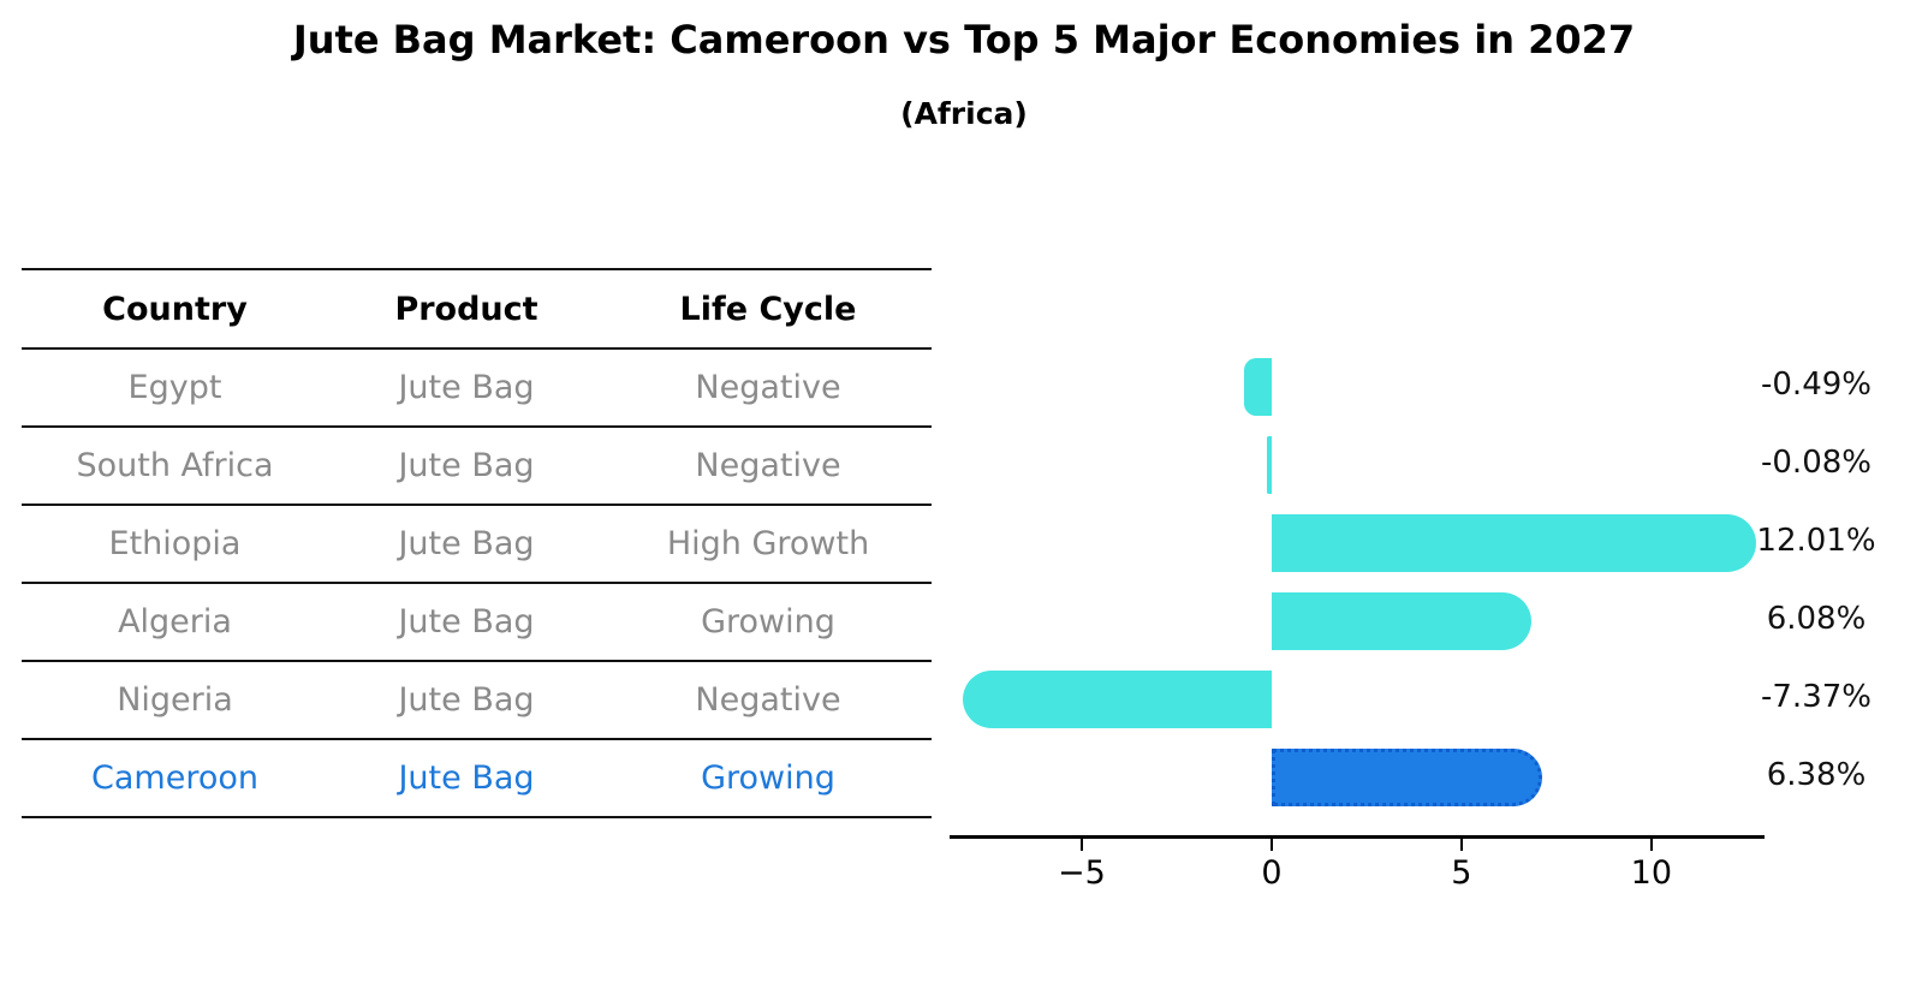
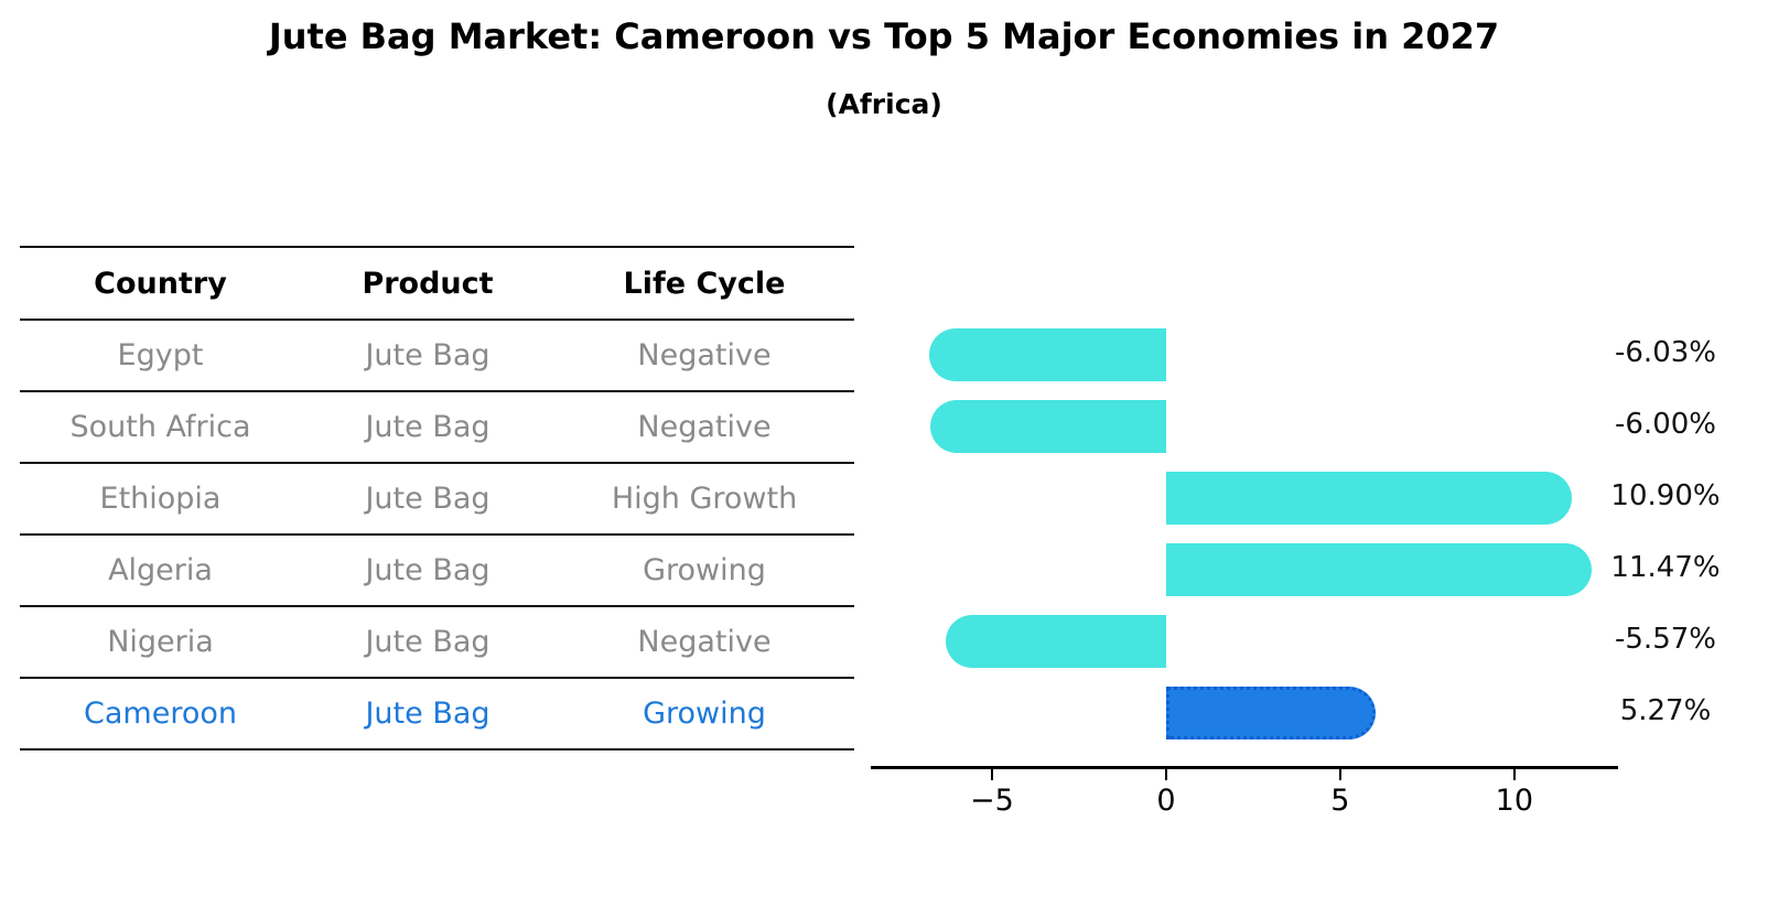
Egypt: -0.49% -> -6.03%
South Africa: -0.08% -> -6.00%
Ethiopia: 12.01% -> 10.90%
Algeria: 6.08% -> 11.47%
Nigeria: -7.37% -> -5.57%
Cameroon: 6.38% -> 5.27%
